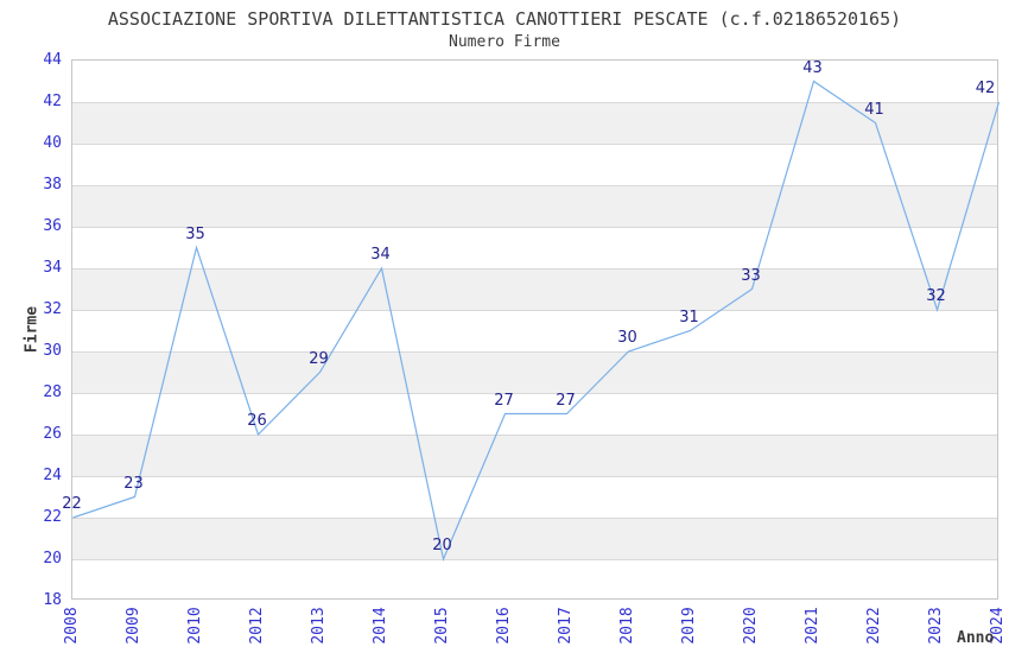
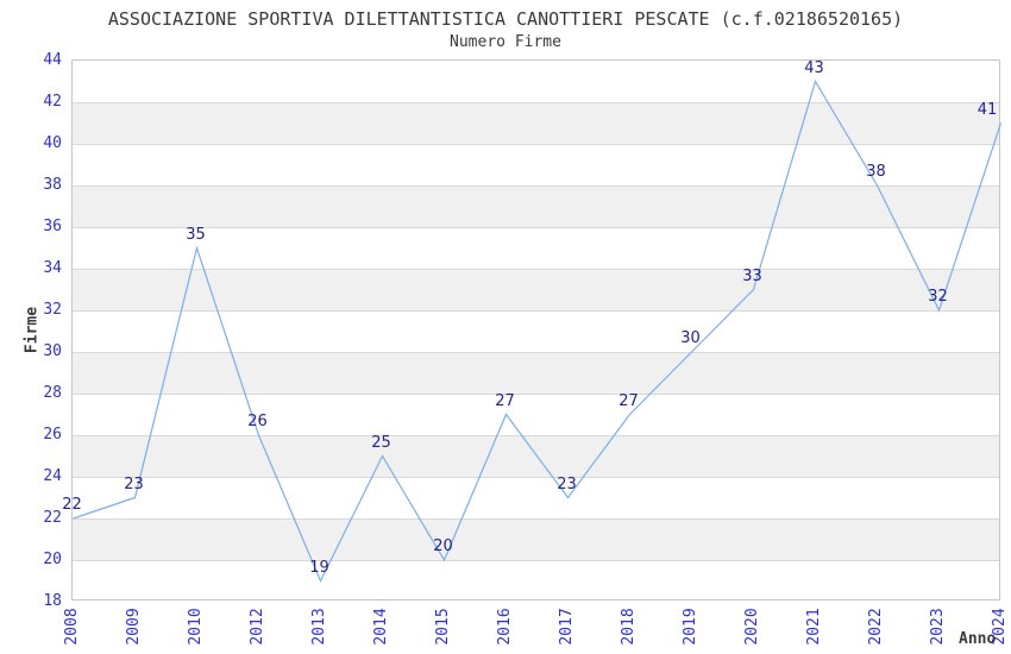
2013: 29 -> 19
2014: 34 -> 25
2017: 27 -> 23
2018: 30 -> 27
2019: 31 -> 30
2022: 41 -> 38
2024: 42 -> 41
